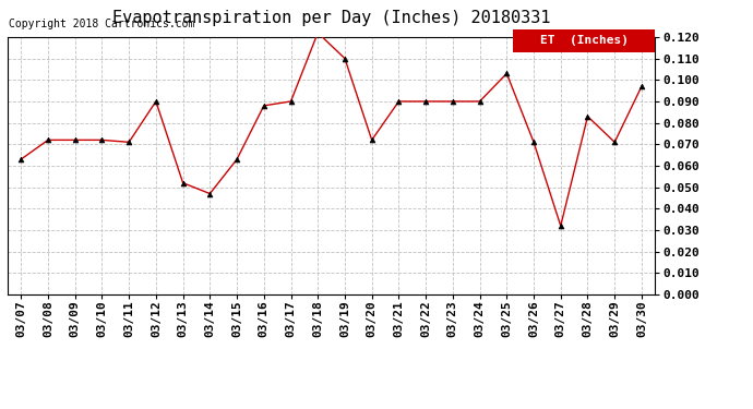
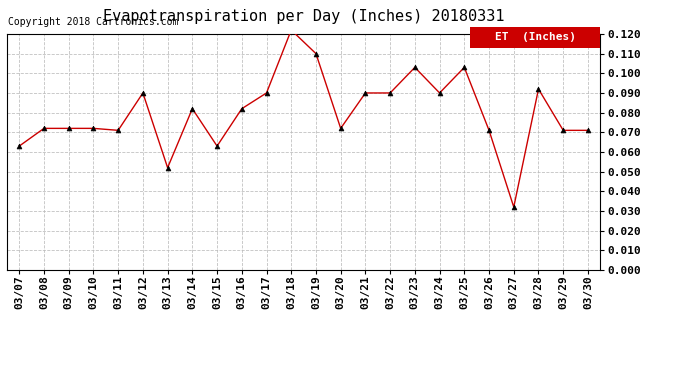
03/14: 0.047 -> 0.082
03/16: 0.088 -> 0.082
03/23: 0.090 -> 0.103
03/28: 0.083 -> 0.092
03/30: 0.097 -> 0.071
